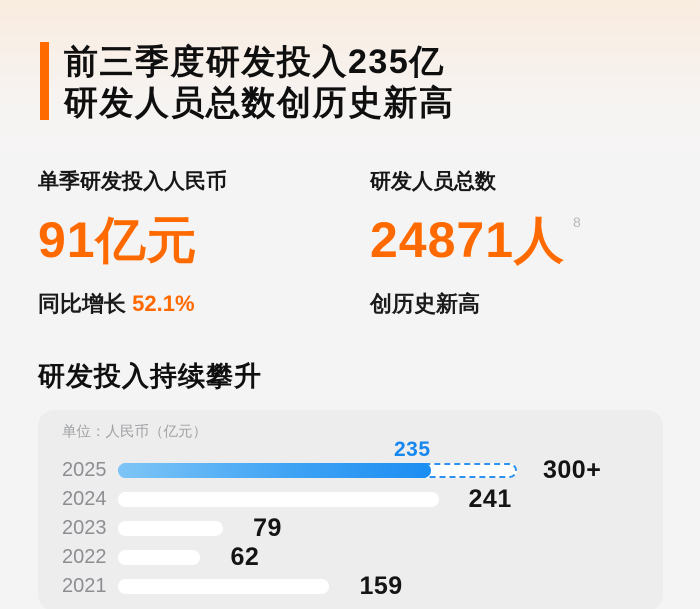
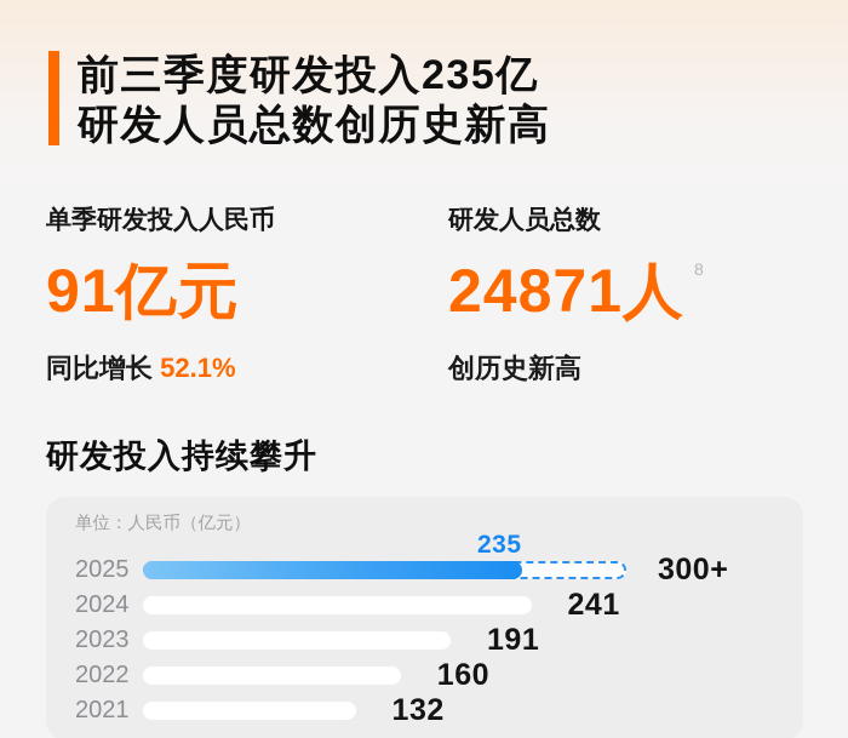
2023: 79 -> 191
2022: 62 -> 160
2021: 159 -> 132
